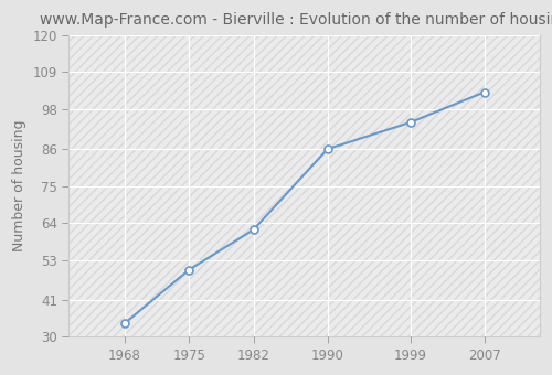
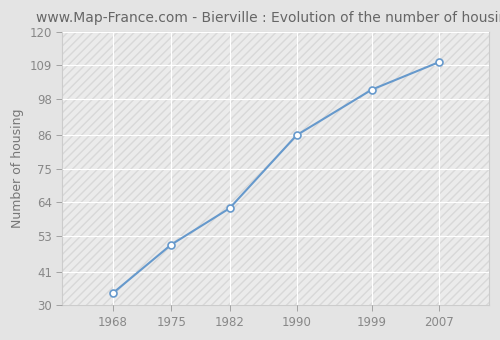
1999: 94 -> 101
2007: 103 -> 110
